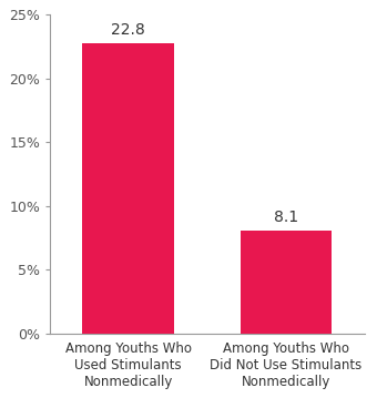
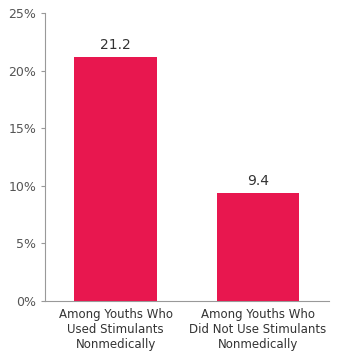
Among Youths Who Used Stimulants Nonmedically: 22.8 -> 21.2
Among Youths Who Did Not Use Stimulants Nonmedically: 8.1 -> 9.4
